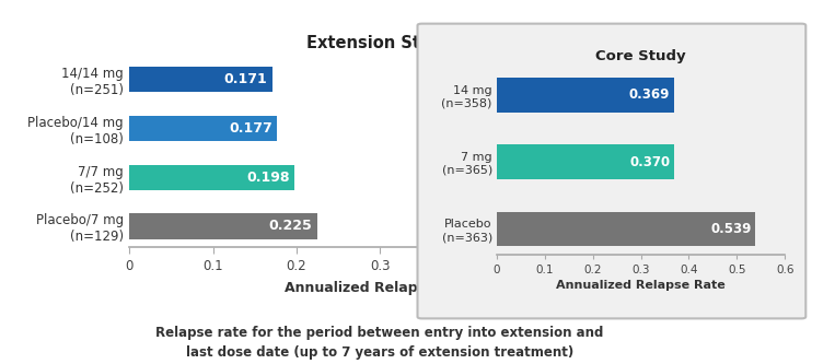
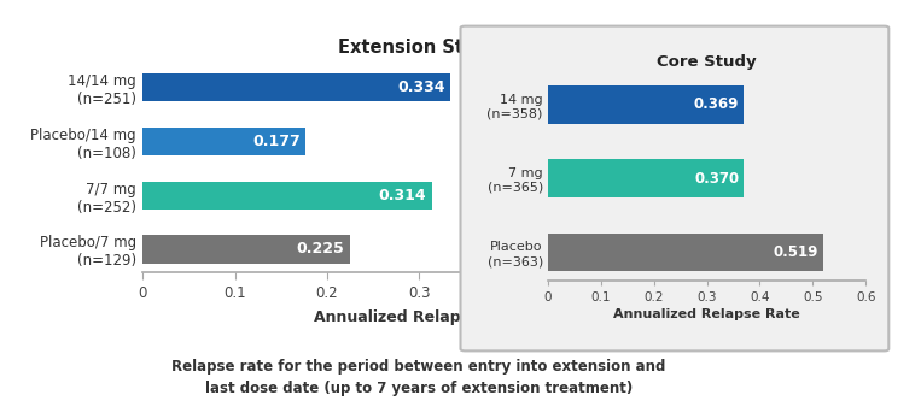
Extension Study/14/14 mg (n=251): 0.171 -> 0.334
Extension Study/7/7 mg (n=252): 0.198 -> 0.314
Core Study/Placebo (n=363): 0.539 -> 0.519
